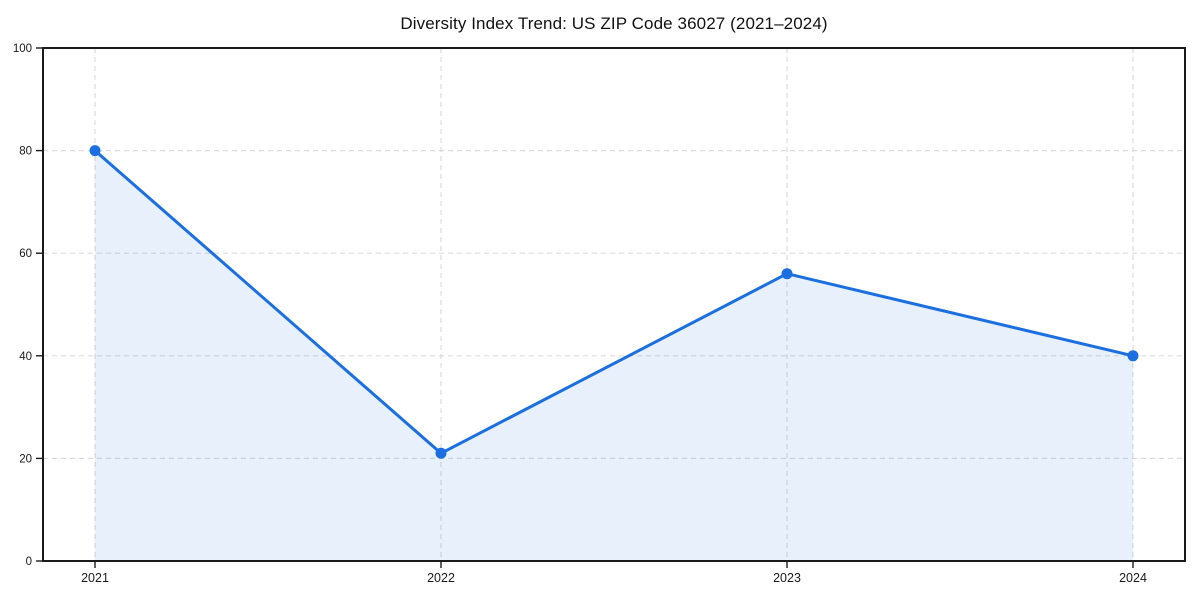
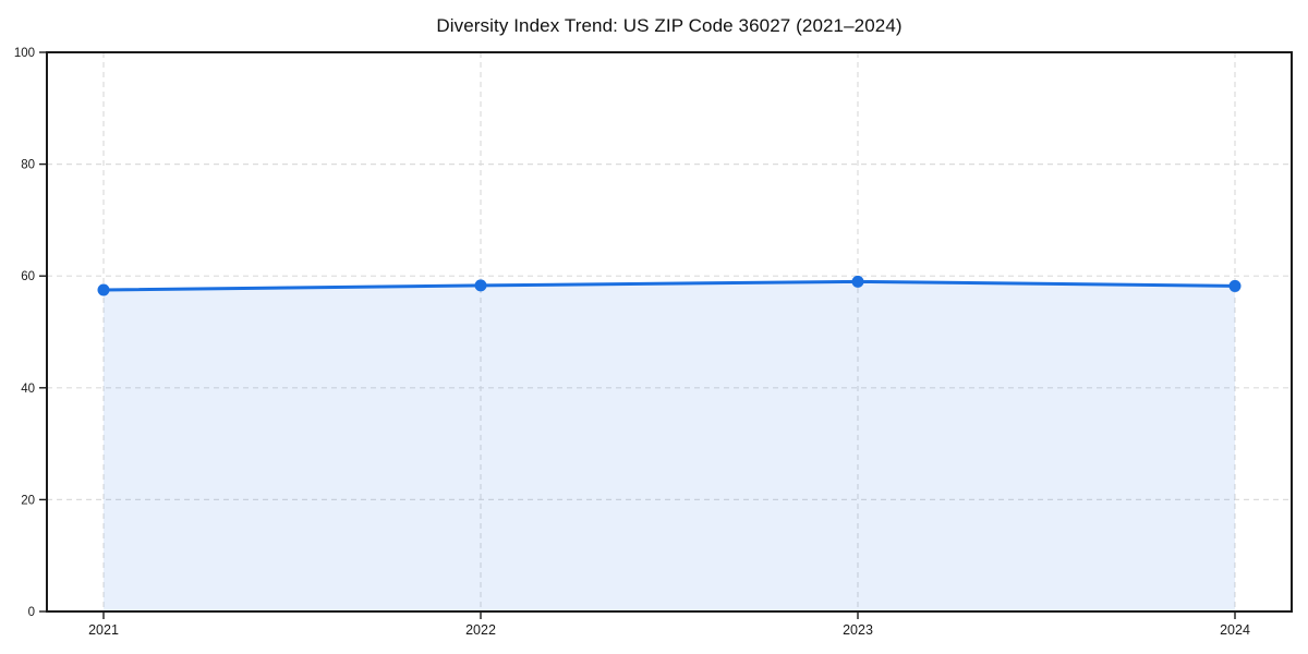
2021: 80 -> 58
2022: 21 -> 58
2023: 56 -> 59
2024: 40 -> 58
